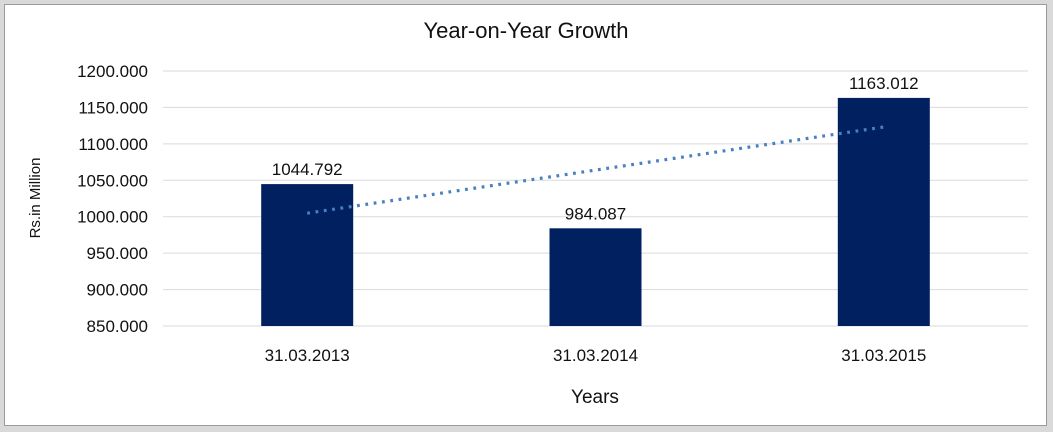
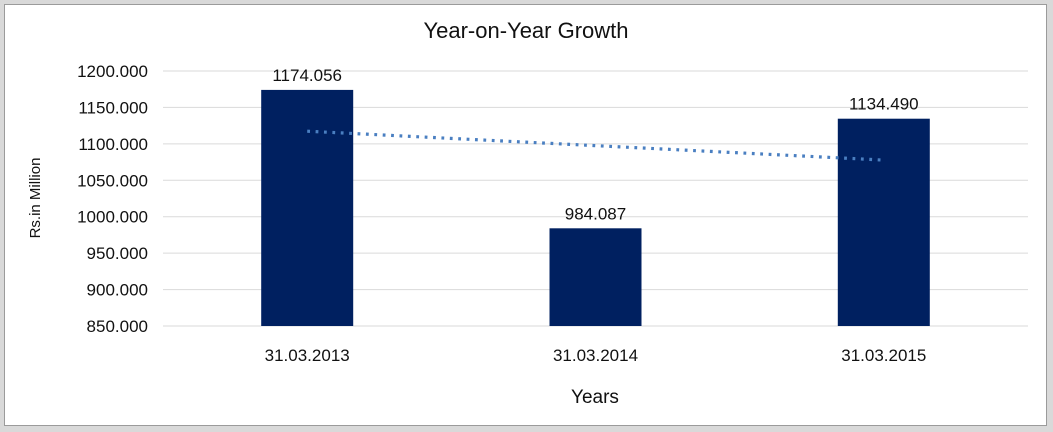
31.03.2013: 1044.792 -> 1174.056
31.03.2015: 1163.012 -> 1134.490
